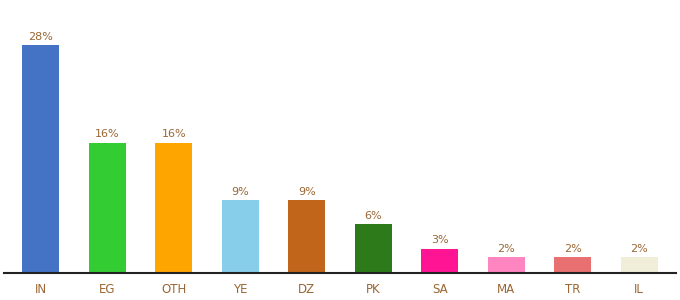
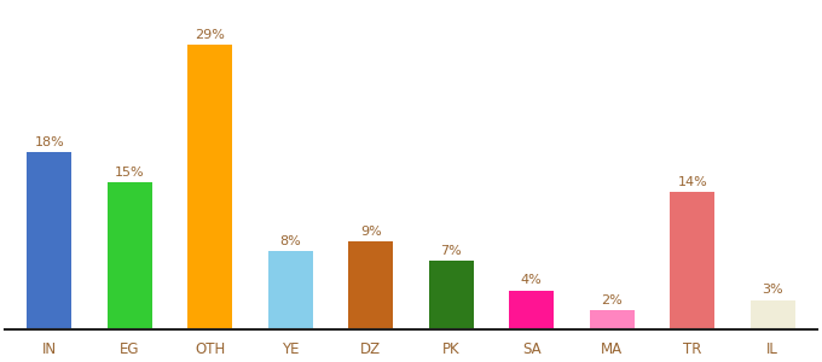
IN: 28% -> 18%
EG: 16% -> 15%
OTH: 16% -> 29%
YE: 9% -> 8%
PK: 6% -> 7%
SA: 3% -> 4%
TR: 2% -> 14%
IL: 2% -> 3%
